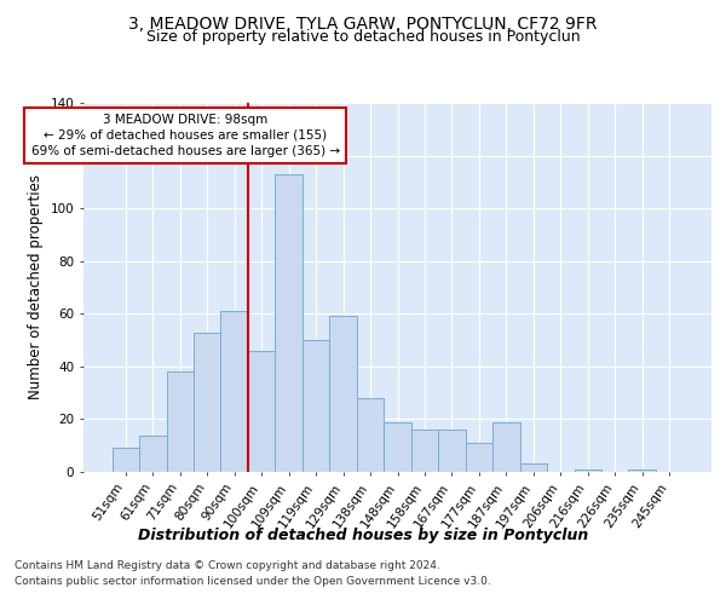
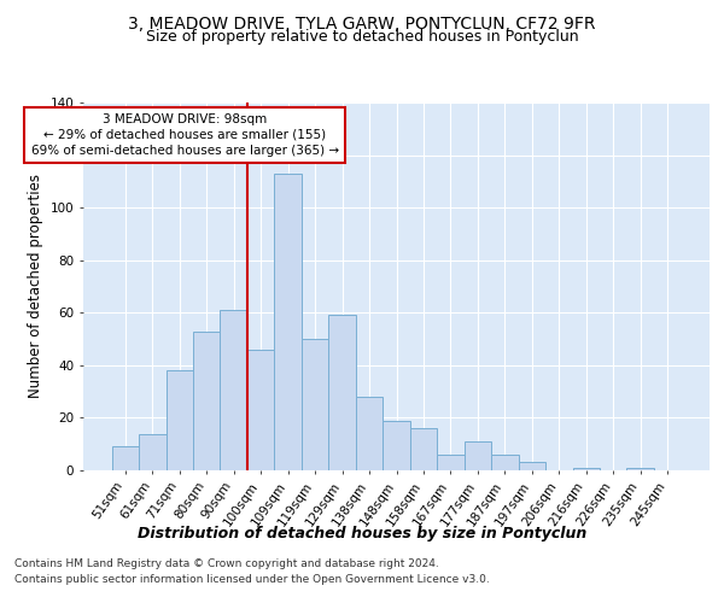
167sqm: 16 -> 6
187sqm: 19 -> 6
